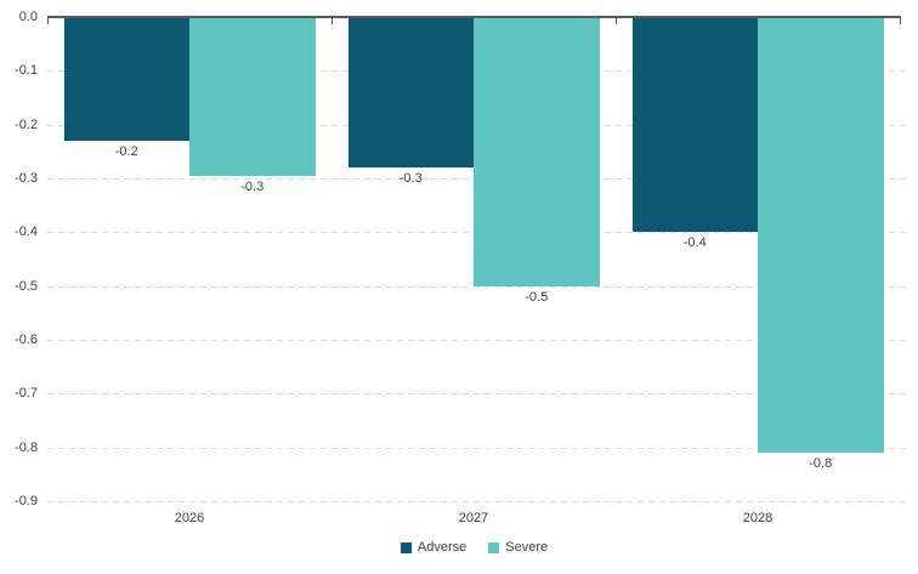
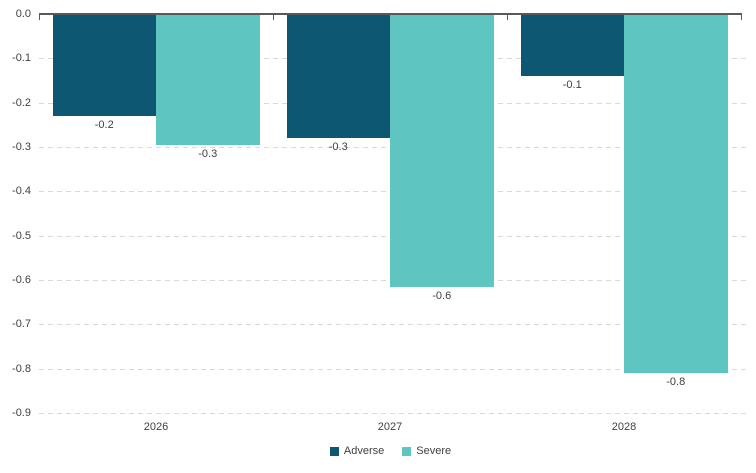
Severe/2027: -0.5 -> -0.6
Adverse/2028: -0.4 -> -0.1
